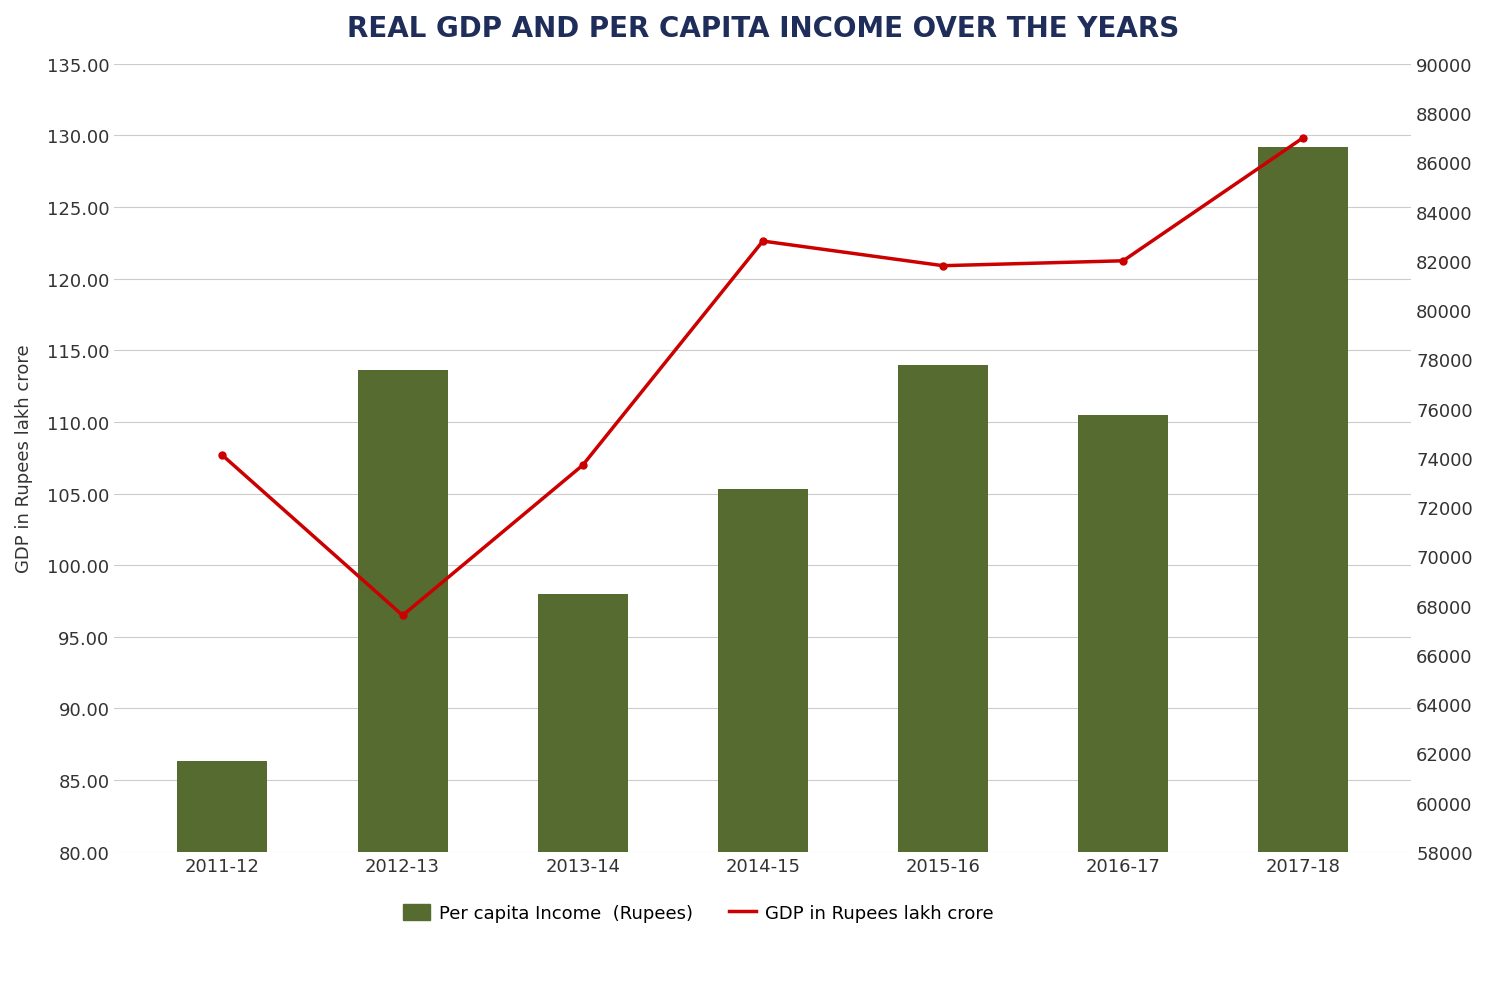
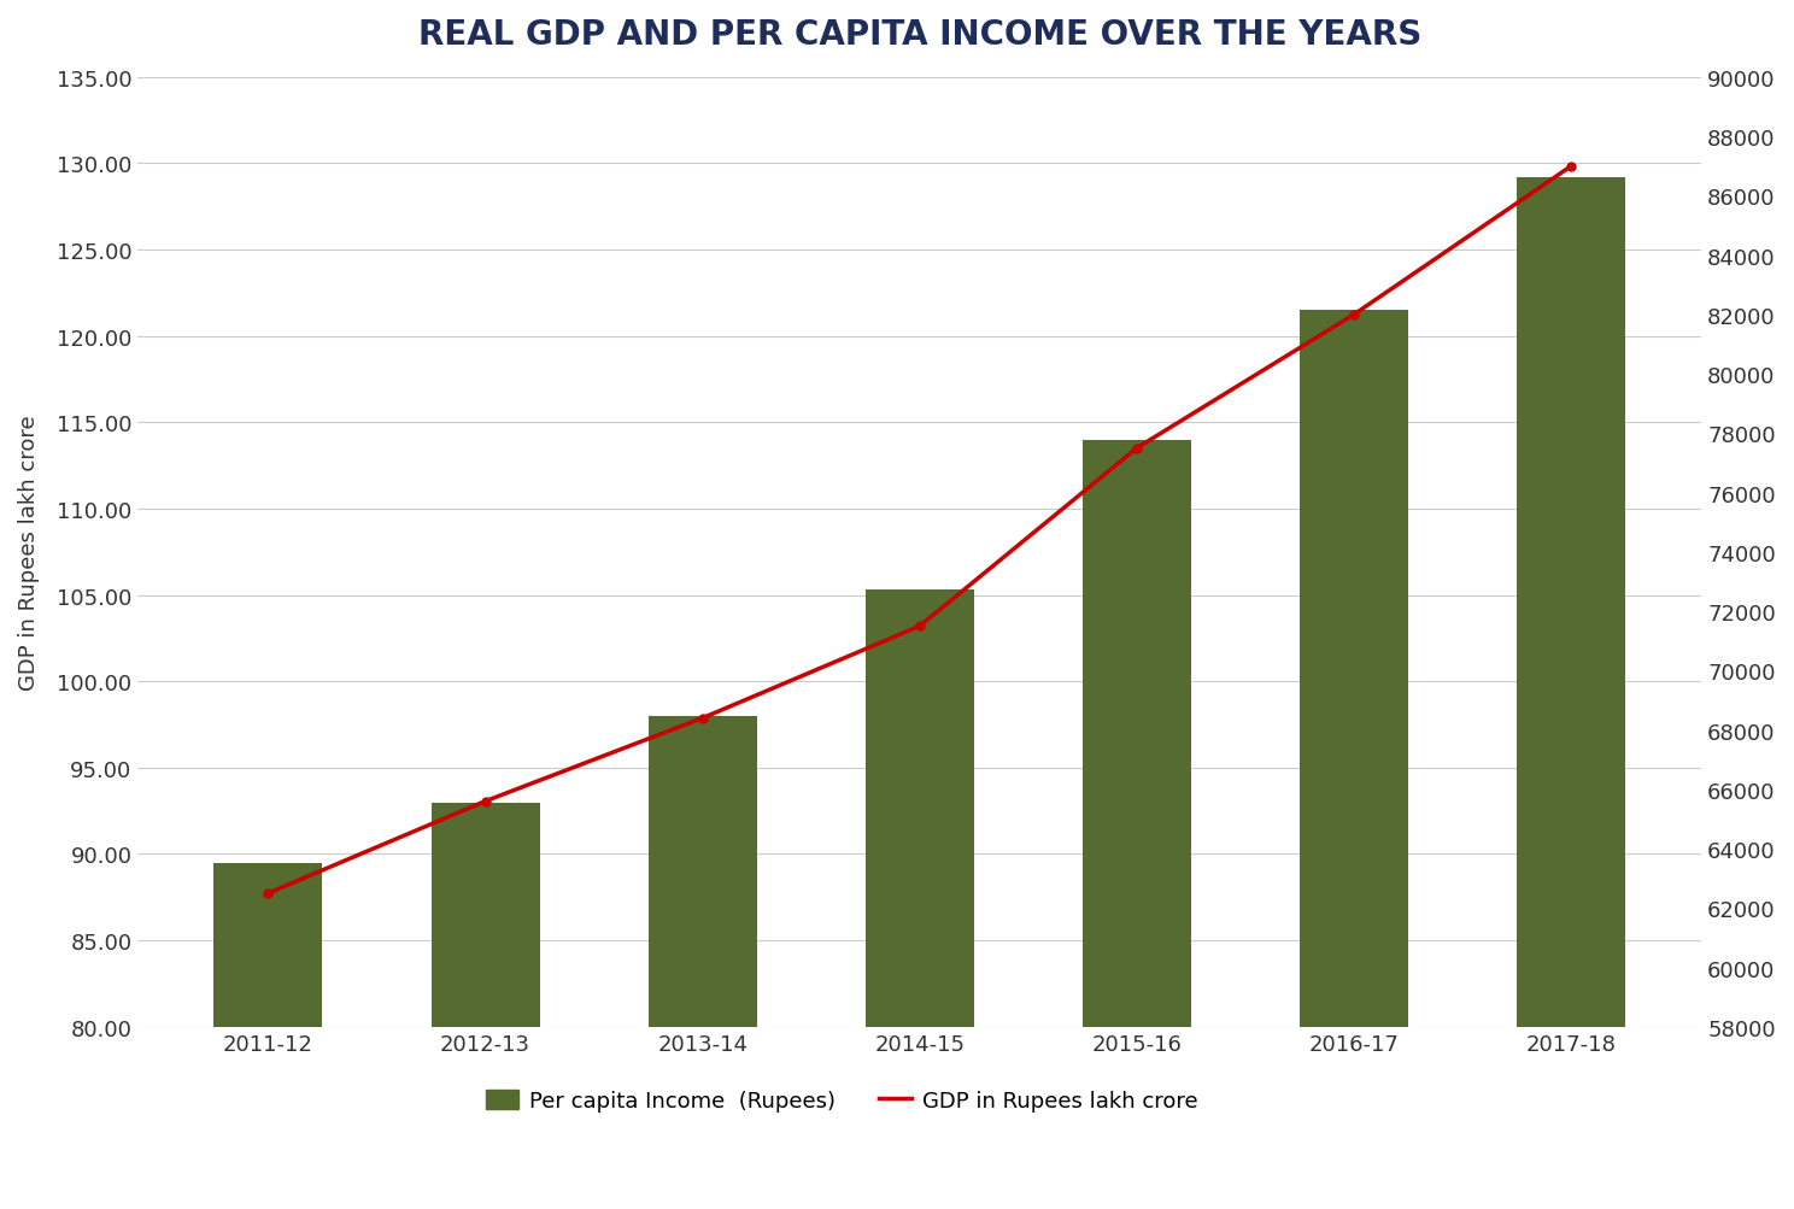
Per capita Income (Rupees)/2011-12: 86.3 -> 89.5
GDP in Rupees lakh crore/2011-12: 74100 -> 62500
Per capita Income (Rupees)/2012-13: 113.6 -> 93.0
GDP in Rupees lakh crore/2012-13: 67600 -> 65600
GDP in Rupees lakh crore/2013-14: 73700 -> 68400
GDP in Rupees lakh crore/2014-15: 82800 -> 71500
GDP in Rupees lakh crore/2015-16: 81800 -> 77500
Per capita Income (Rupees)/2016-17: 110.5 -> 121.5
